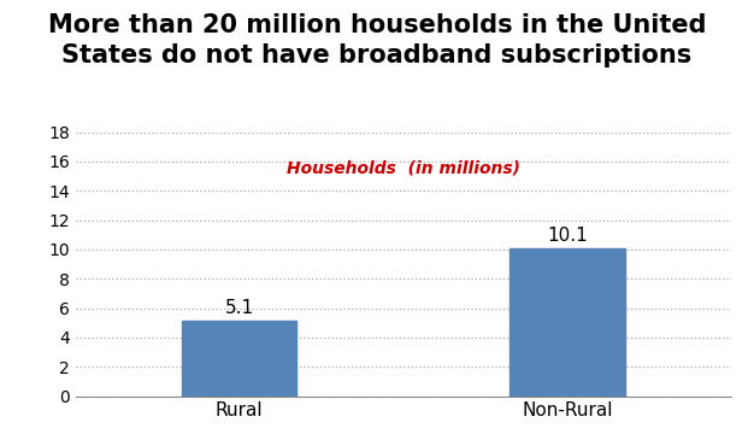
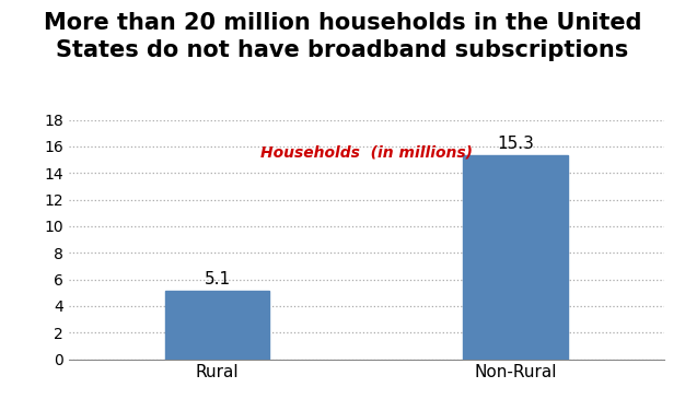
Non-Rural: 10.1 -> 15.3
